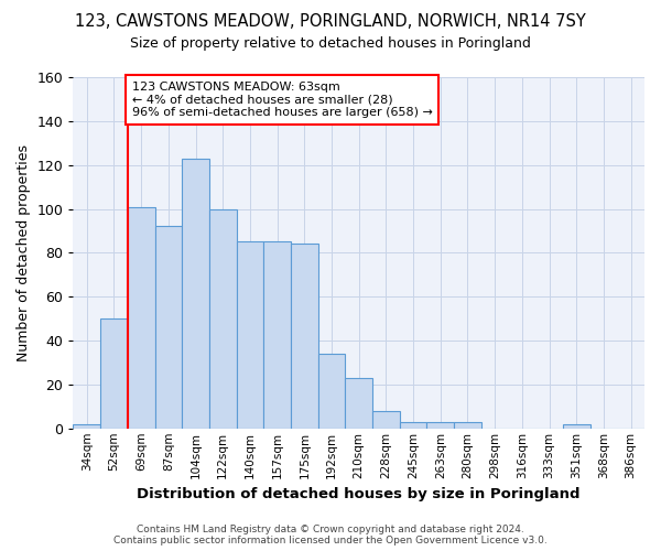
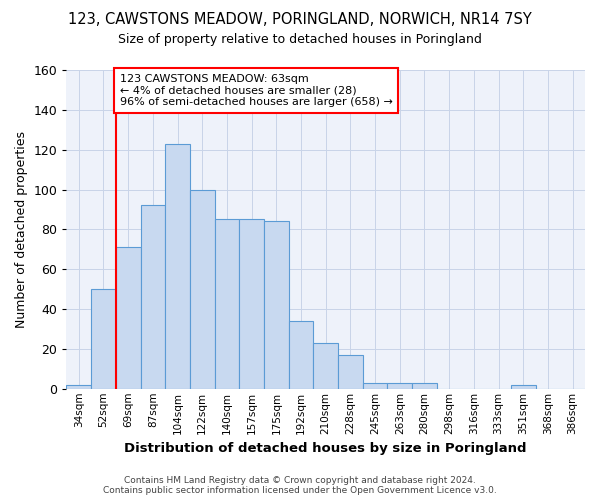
69sqm: 101 -> 71
228sqm: 8 -> 17
